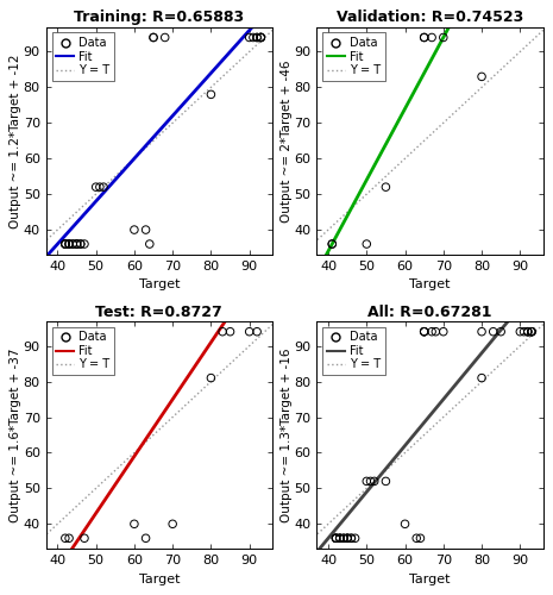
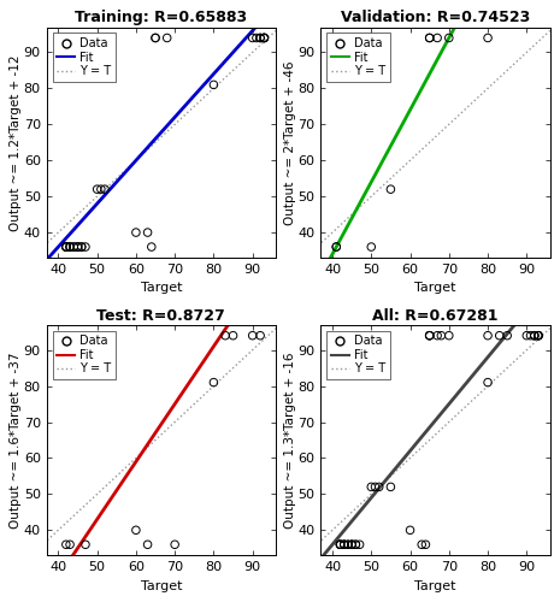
Training: R=0.65883/Data/80: 78 -> 81
Validation: R=0.74523/Data/80: 83 -> 94
Test: R=0.8727/Data/70: 40 -> 36
